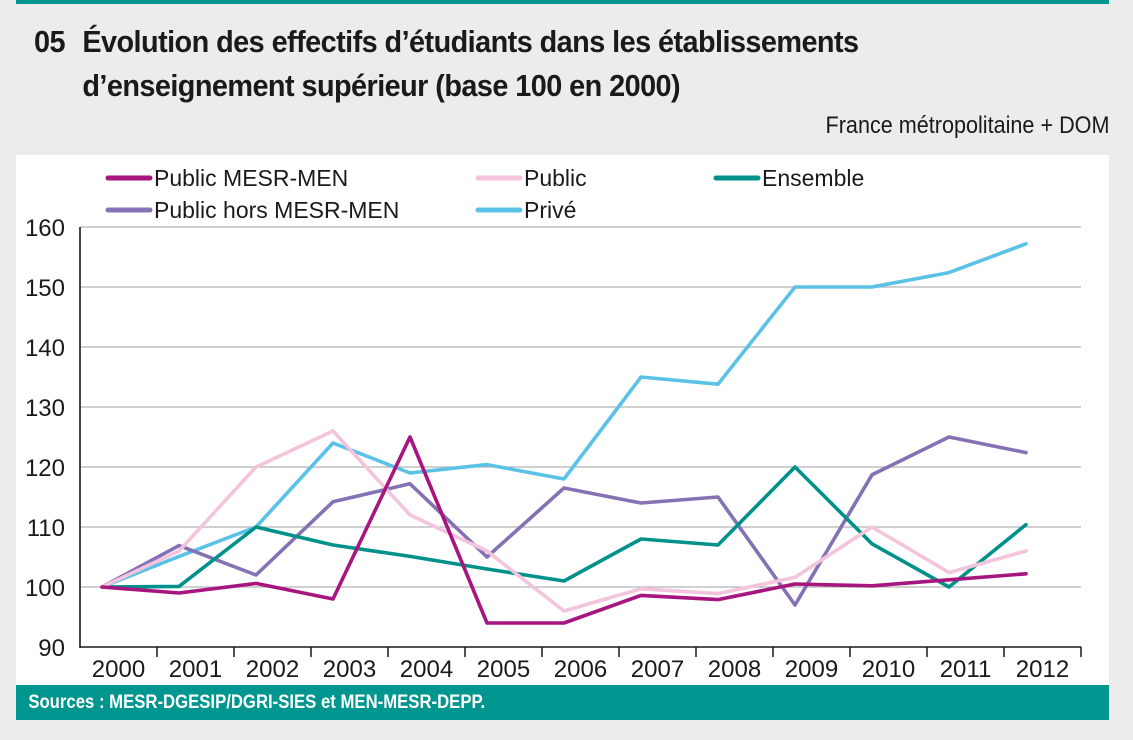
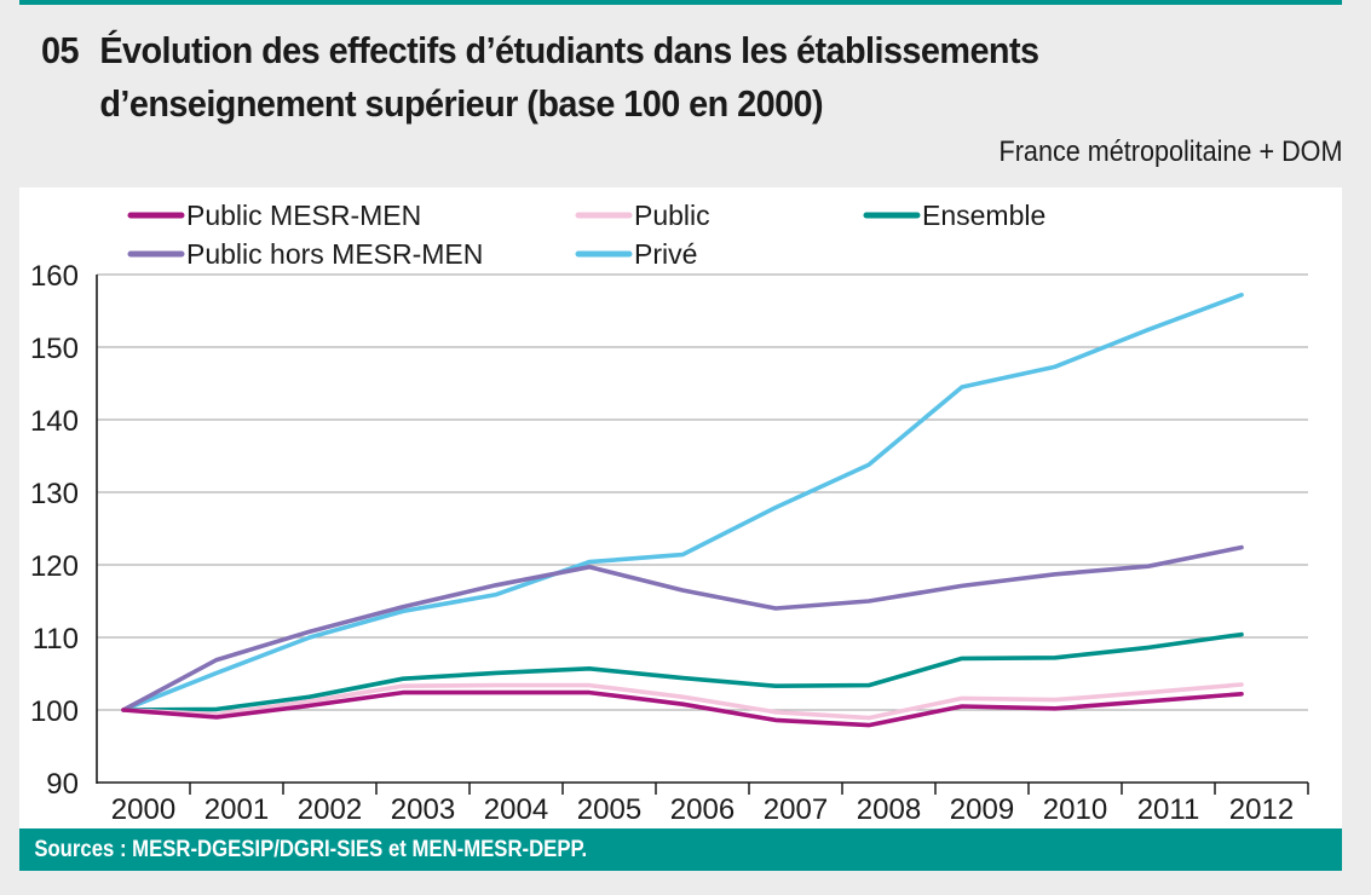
Public/2001: 106 -> 99
Public/2002: 120 -> 101
Ensemble/2002: 110 -> 102
Public hors MESR-MEN/2002: 102 -> 111
Public MESR-MEN/2003: 98 -> 102
Public/2003: 126 -> 103
Ensemble/2003: 107 -> 104
Privé/2003: 124 -> 114
Public MESR-MEN/2004: 125 -> 102
Public/2004: 112 -> 103
Privé/2004: 119 -> 116
Public MESR-MEN/2005: 94 -> 102
Public/2005: 106 -> 103
Ensemble/2005: 103 -> 106
Public hors MESR-MEN/2005: 105 -> 120
Public MESR-MEN/2006: 94 -> 101
Public/2006: 96 -> 102
Ensemble/2006: 101 -> 104
Privé/2006: 118 -> 121
Ensemble/2007: 108 -> 103
Privé/2007: 135 -> 128
Ensemble/2008: 107 -> 103
Ensemble/2009: 120 -> 107
Public hors MESR-MEN/2009: 97 -> 117
Privé/2009: 150 -> 144
Public/2010: 110 -> 101
Privé/2010: 150 -> 147
Ensemble/2011: 100 -> 109
Public hors MESR-MEN/2011: 125 -> 120
Public/2012: 106 -> 104
